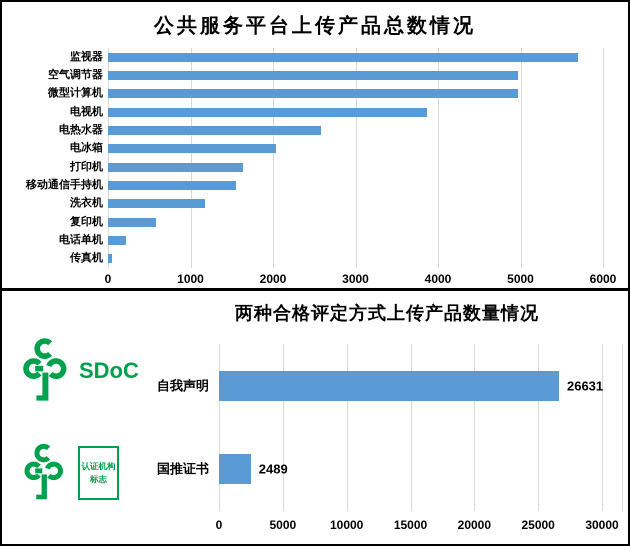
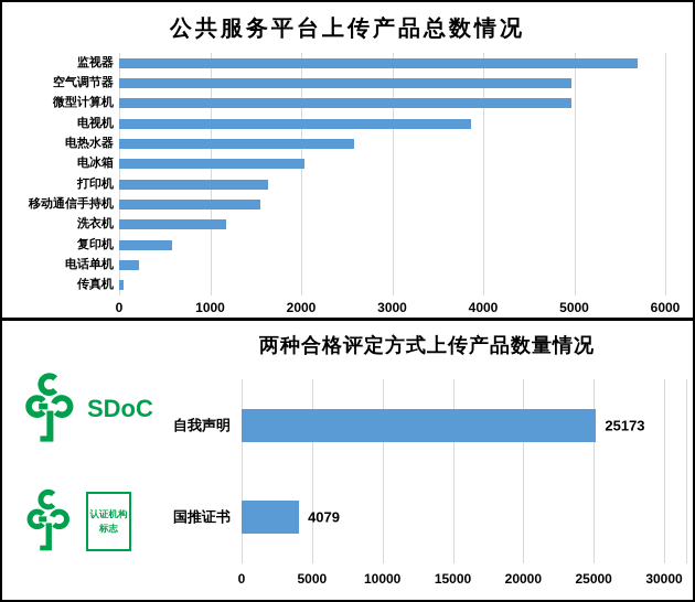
两种合格评定方式上传产品数量情况/自我声明: 26631 -> 25173
两种合格评定方式上传产品数量情况/国推证书: 2489 -> 4079
